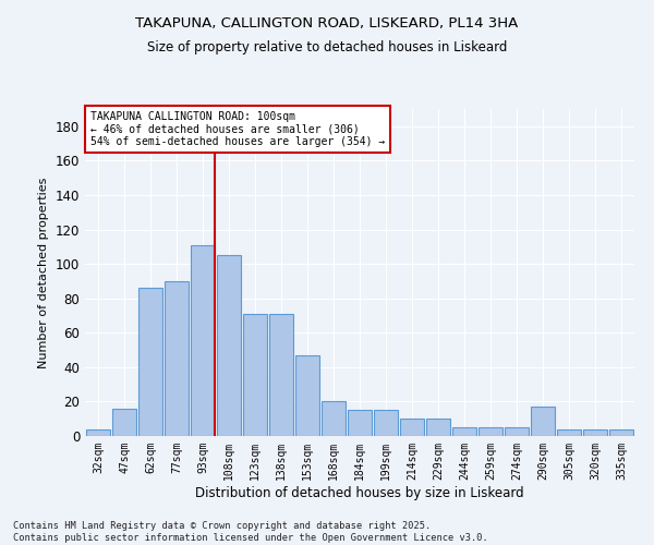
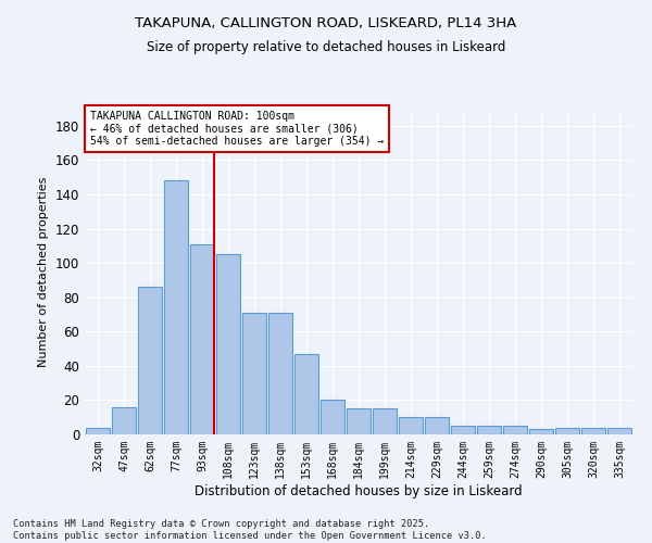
77sqm: 90 -> 148
290sqm: 17 -> 3
